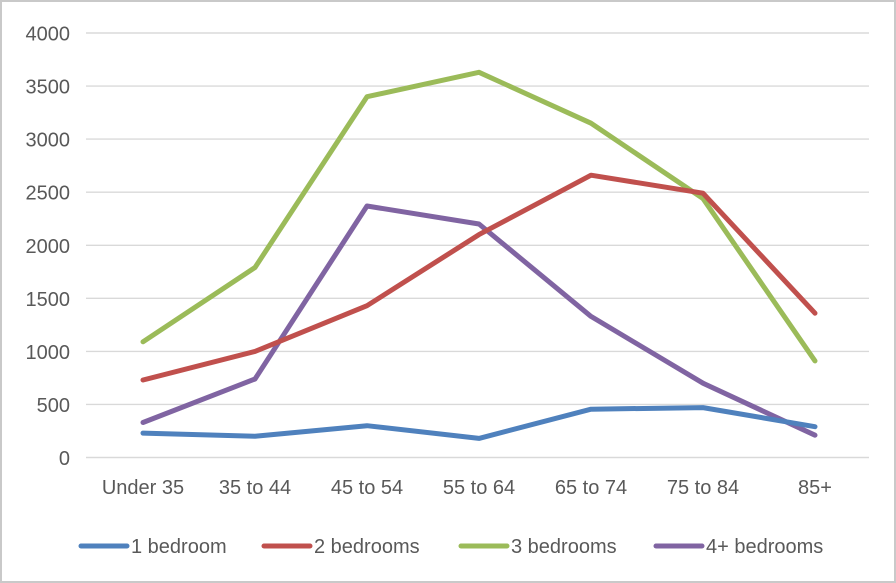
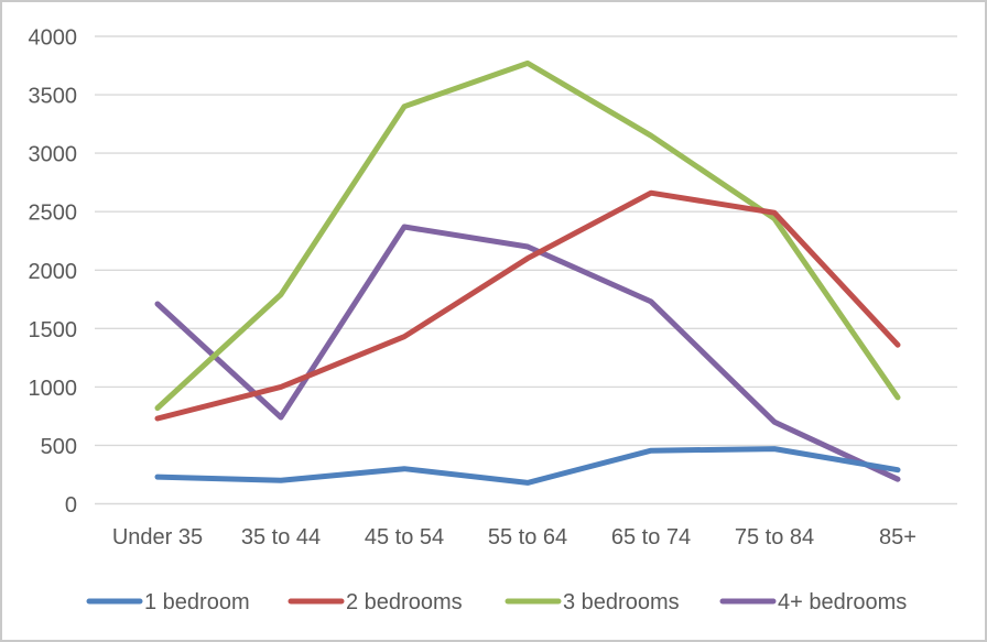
3 bedrooms/Under 35: 1090 -> 820
4+ bedrooms/Under 35: 330 -> 1710
3 bedrooms/55 to 64: 3630 -> 3770
4+ bedrooms/65 to 74: 1330 -> 1730
